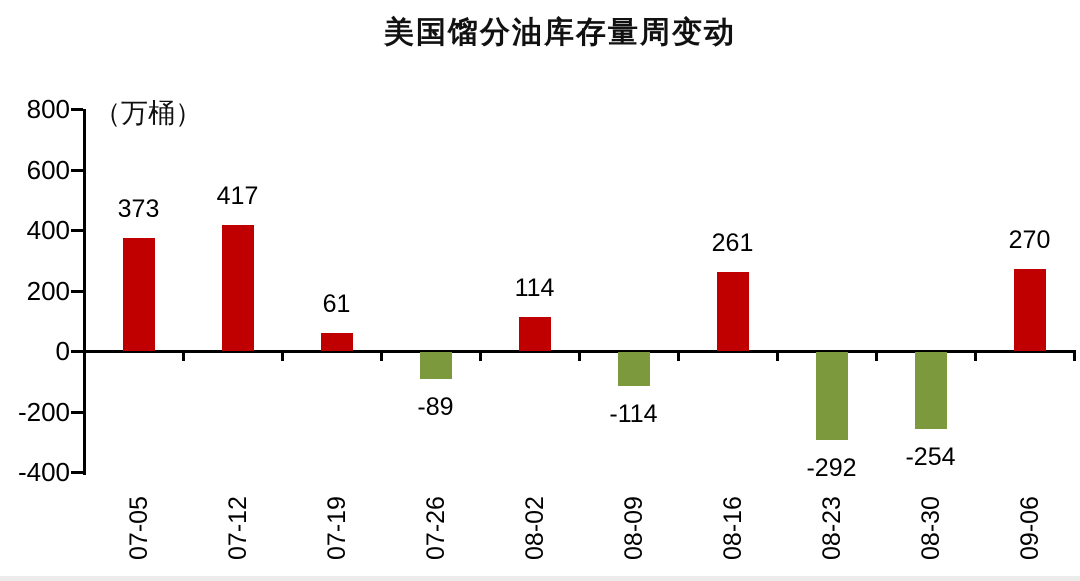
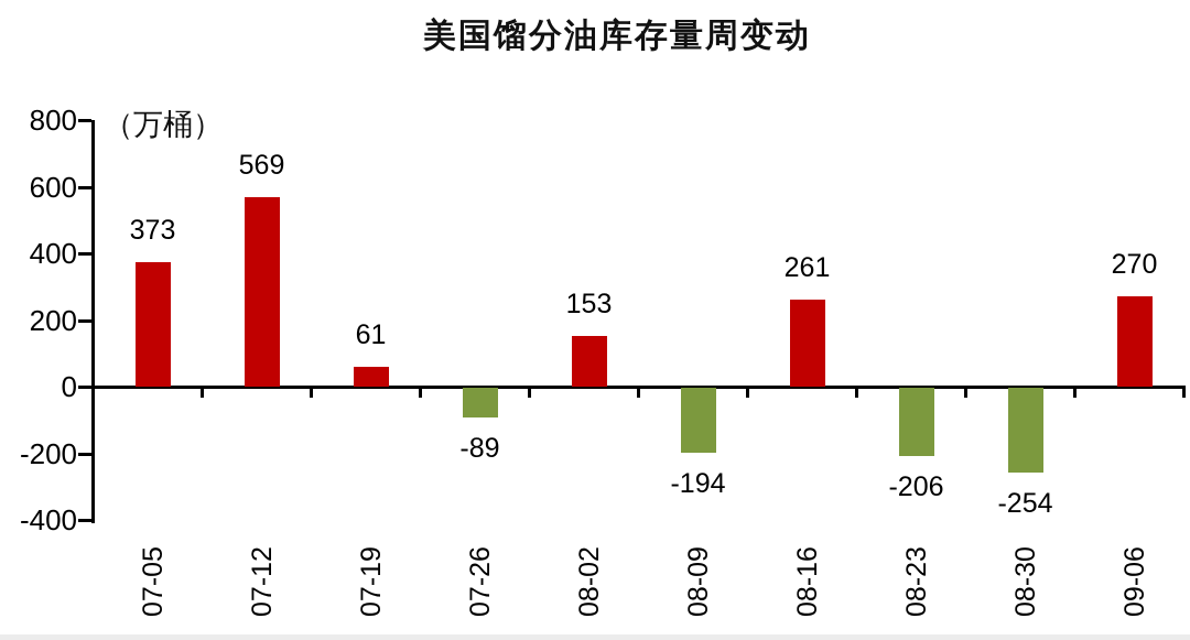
07-12: 417 -> 569
08-02: 114 -> 153
08-09: -114 -> -194
08-23: -292 -> -206
